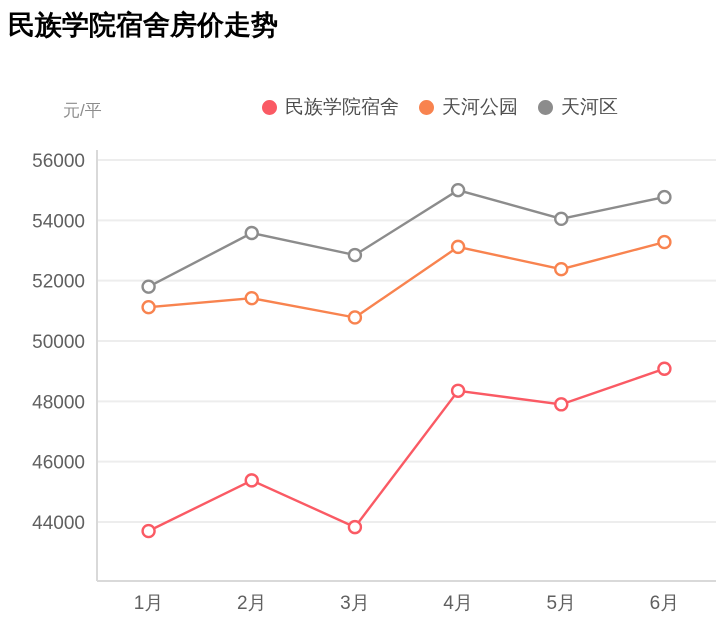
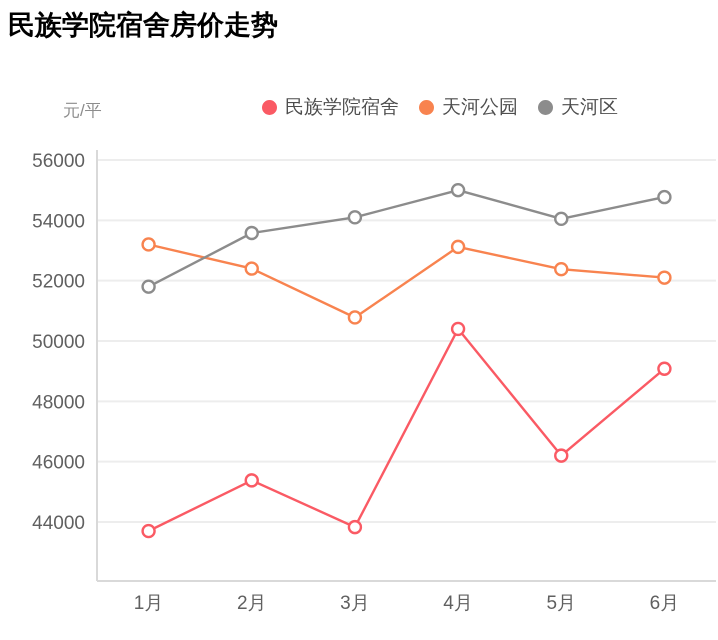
天河公园/1月: 51100 -> 53200
天河公园/2月: 51400 -> 52400
天河区/3月: 52800 -> 54100
民族学院宿舍/4月: 48400 -> 50400
民族学院宿舍/5月: 47900 -> 46200
天河公园/6月: 53300 -> 52100
